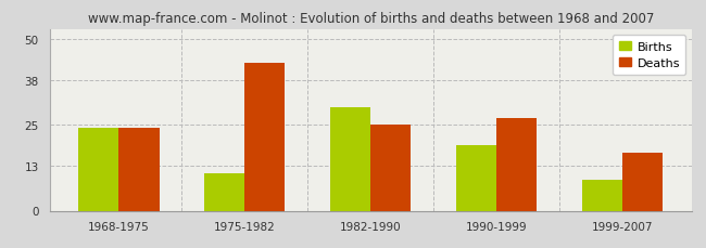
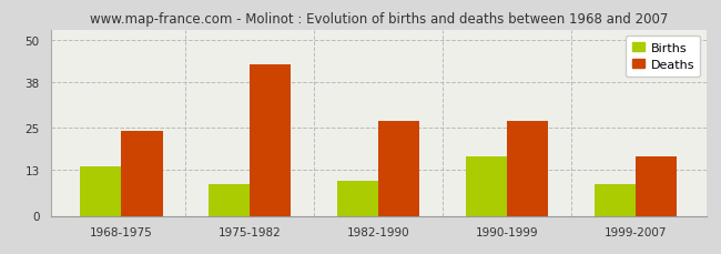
Births/1968-1975: 24 -> 14
Births/1975-1982: 11 -> 9
Births/1982-1990: 30 -> 10
Deaths/1982-1990: 25 -> 27
Births/1990-1999: 19 -> 17
